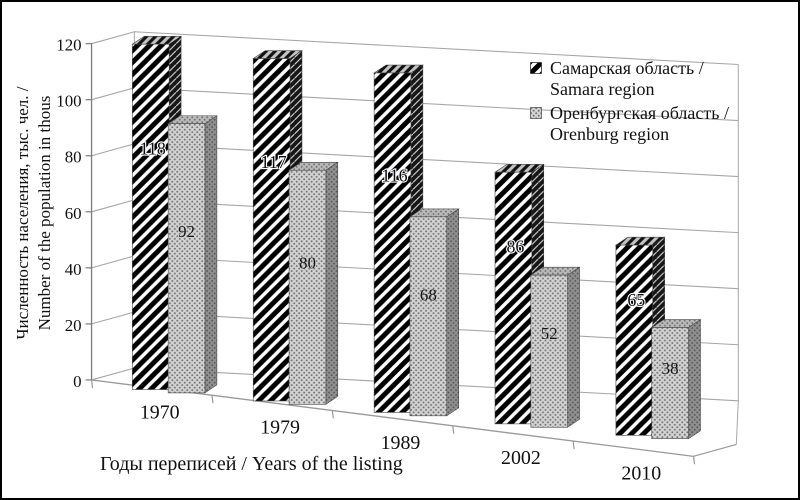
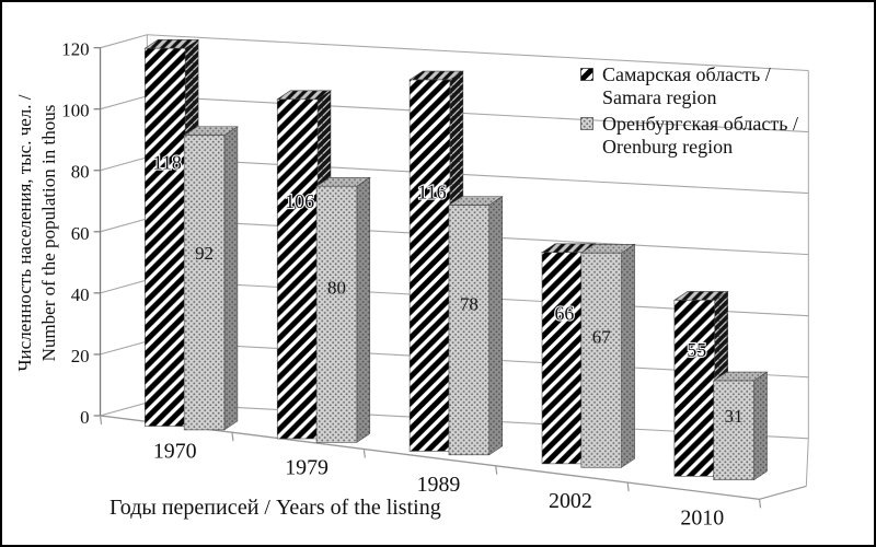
Самарская область / Samara region/1979: 117 -> 106
Оренбургская область / Orenburg region/1989: 68 -> 78
Самарская область / Samara region/2002: 86 -> 66
Оренбургская область / Orenburg region/2002: 52 -> 67
Самарская область / Samara region/2010: 65 -> 55
Оренбургская область / Orenburg region/2010: 38 -> 31
